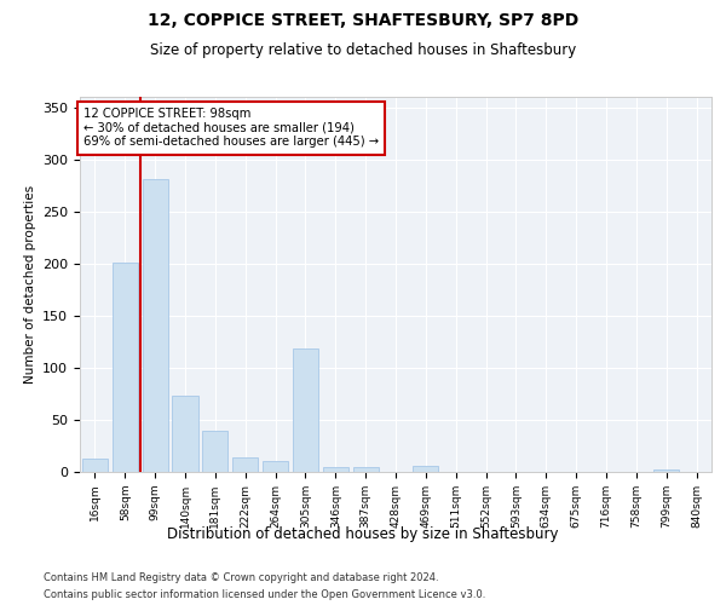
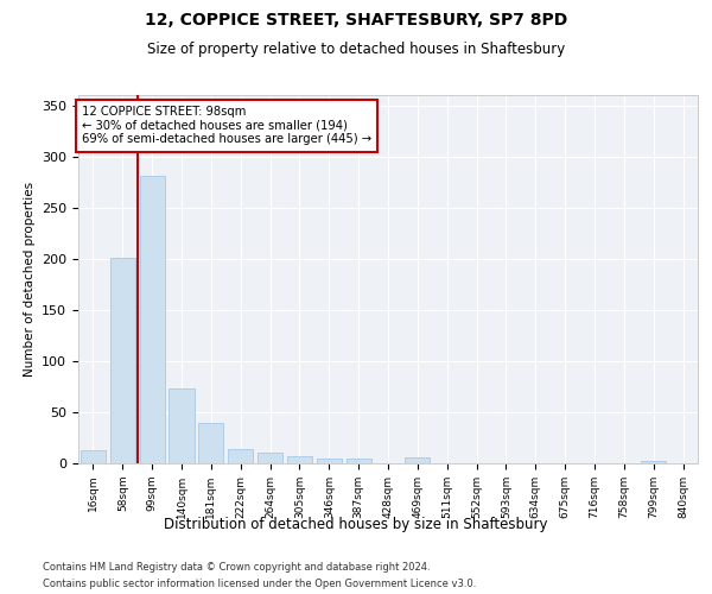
305sqm: 118 -> 7
